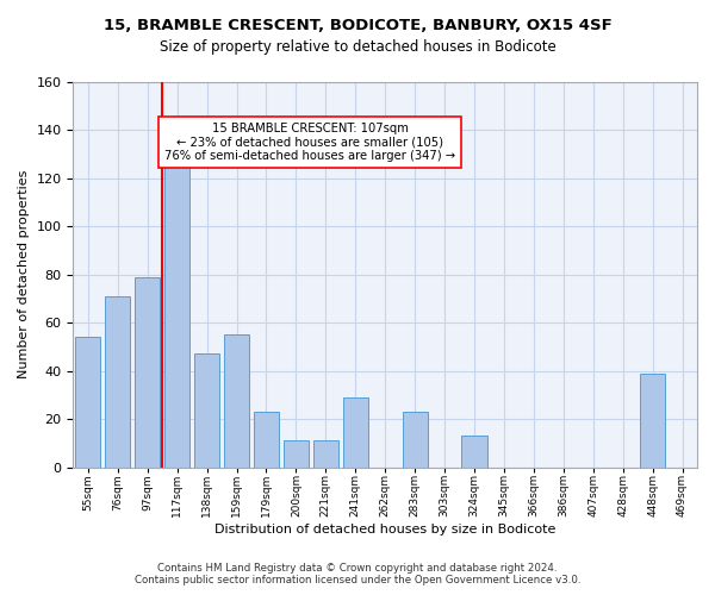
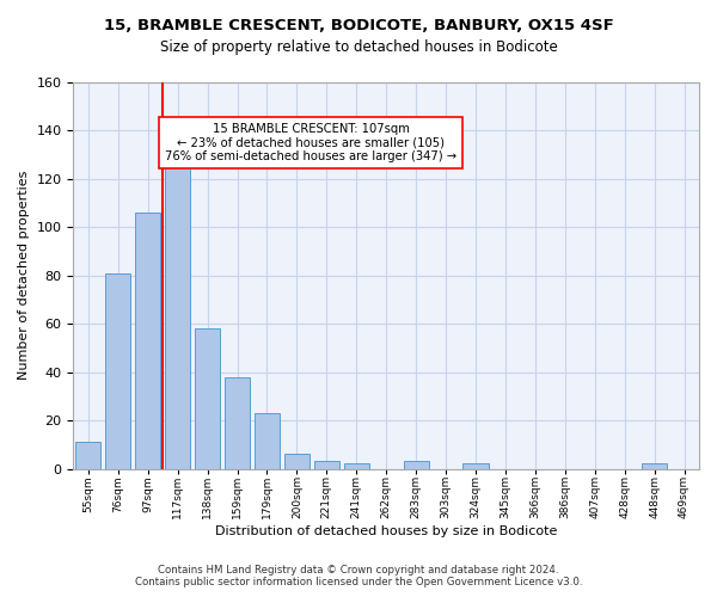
55sqm: 54 -> 11
76sqm: 71 -> 81
97sqm: 79 -> 106
138sqm: 47 -> 58
159sqm: 55 -> 38
200sqm: 11 -> 6
221sqm: 11 -> 3
241sqm: 29 -> 2
283sqm: 23 -> 3
324sqm: 13 -> 2
448sqm: 39 -> 2
